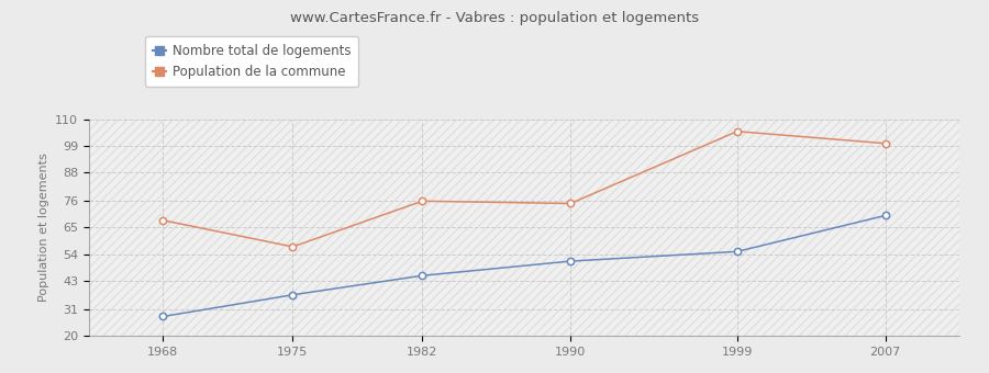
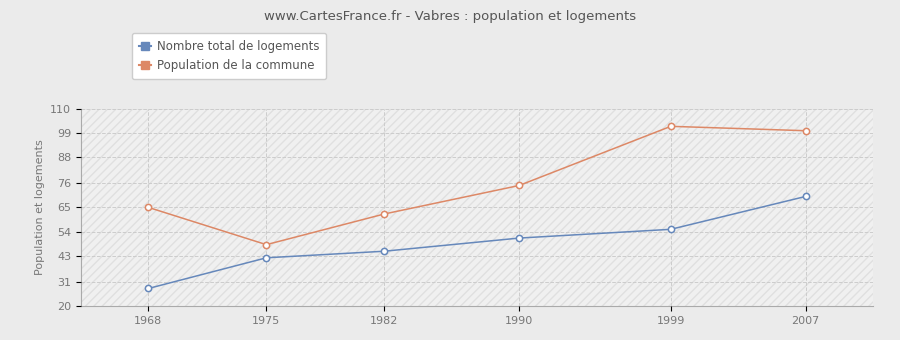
Population de la commune/1968: 68 -> 65
Nombre total de logements/1975: 37 -> 42
Population de la commune/1975: 57 -> 48
Population de la commune/1982: 76 -> 62
Population de la commune/1999: 105 -> 102
